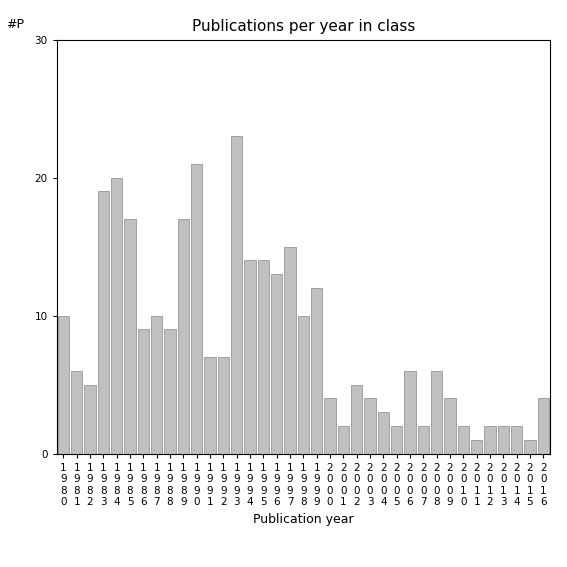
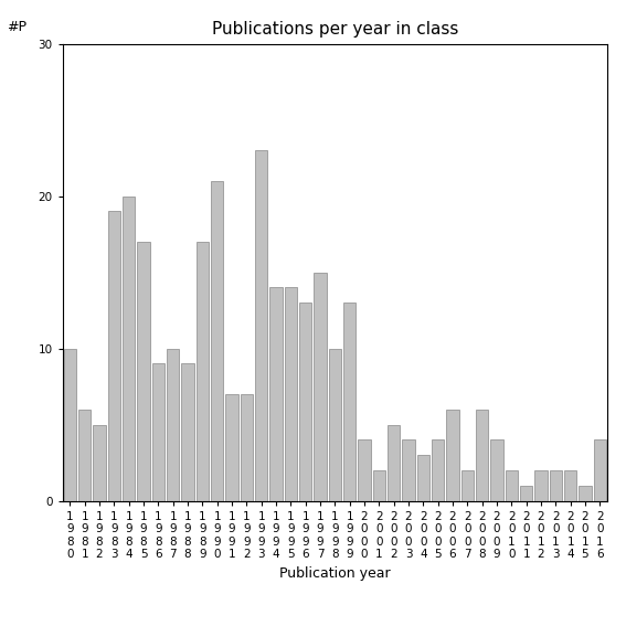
1 9 9 9: 12 -> 13
2 0 0 5: 2 -> 4
